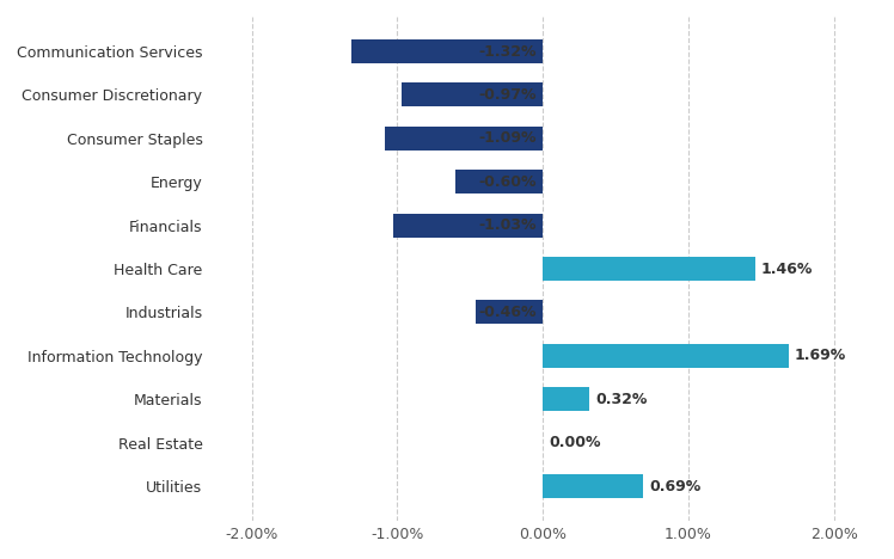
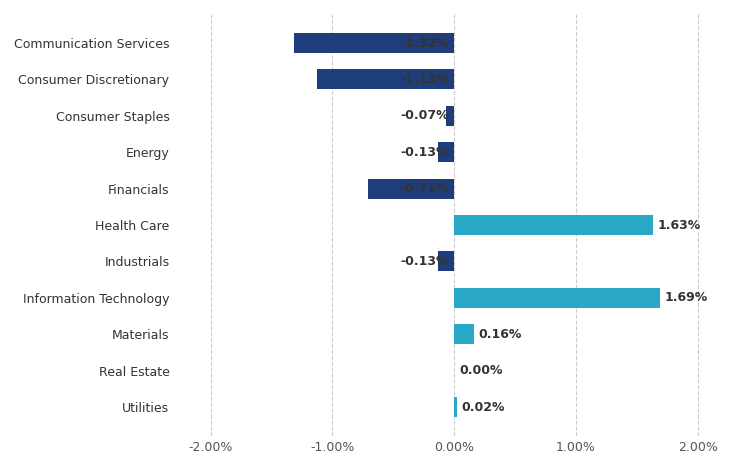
Consumer Discretionary: -0.97% -> -1.13%
Consumer Staples: -1.09% -> -0.07%
Energy: -0.60% -> -0.13%
Financials: -1.03% -> -0.71%
Health Care: 1.46% -> 1.63%
Industrials: -0.46% -> -0.13%
Materials: 0.32% -> 0.16%
Utilities: 0.69% -> 0.02%
